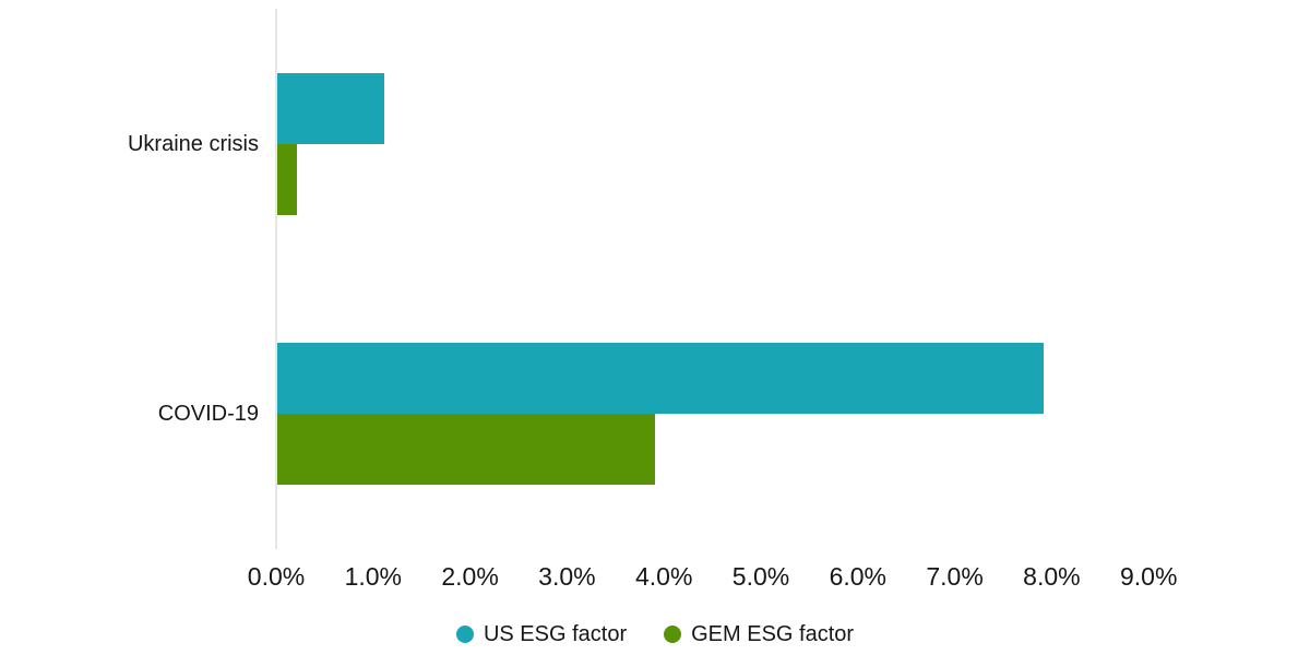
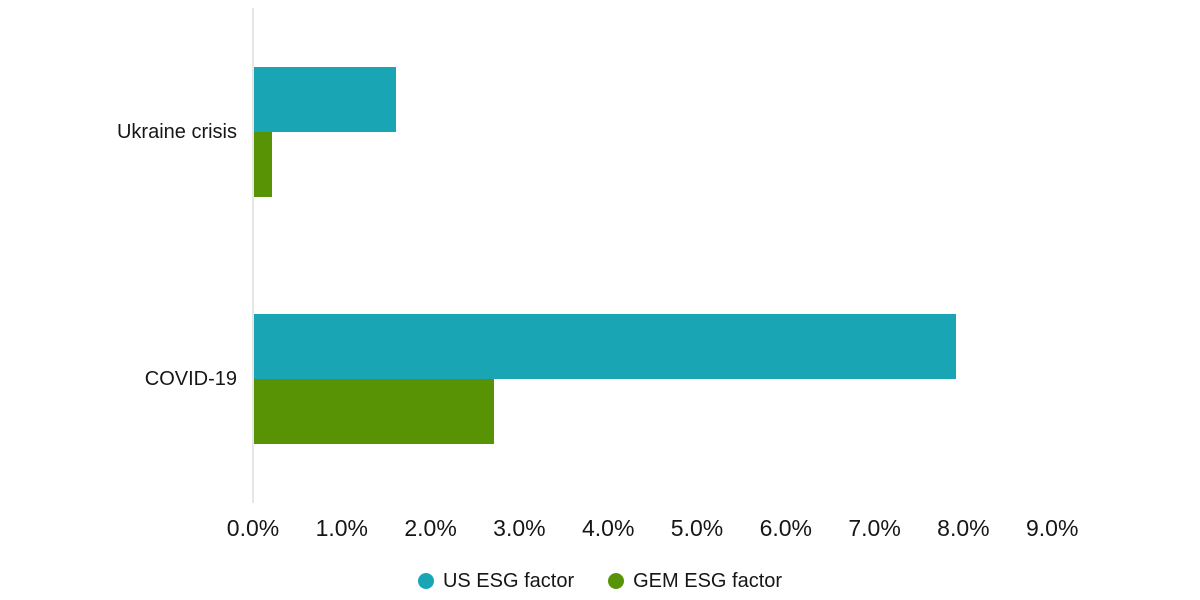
US ESG factor/Ukraine crisis: 1.1% -> 1.6%
GEM ESG factor/COVID-19: 3.9% -> 2.7%
